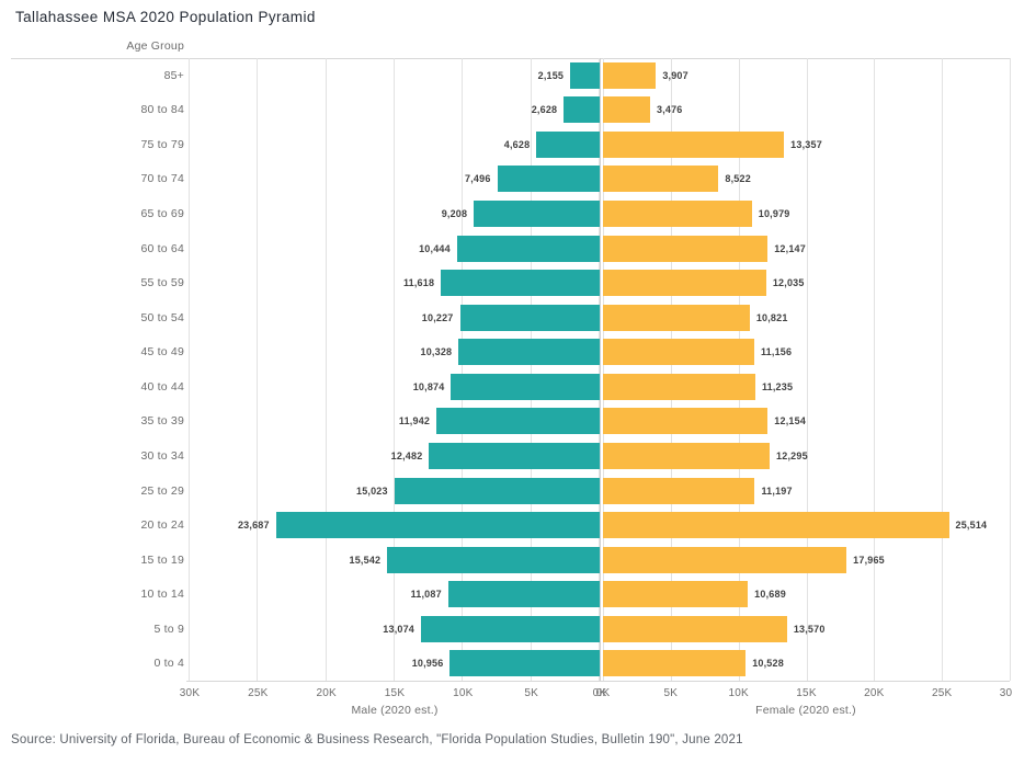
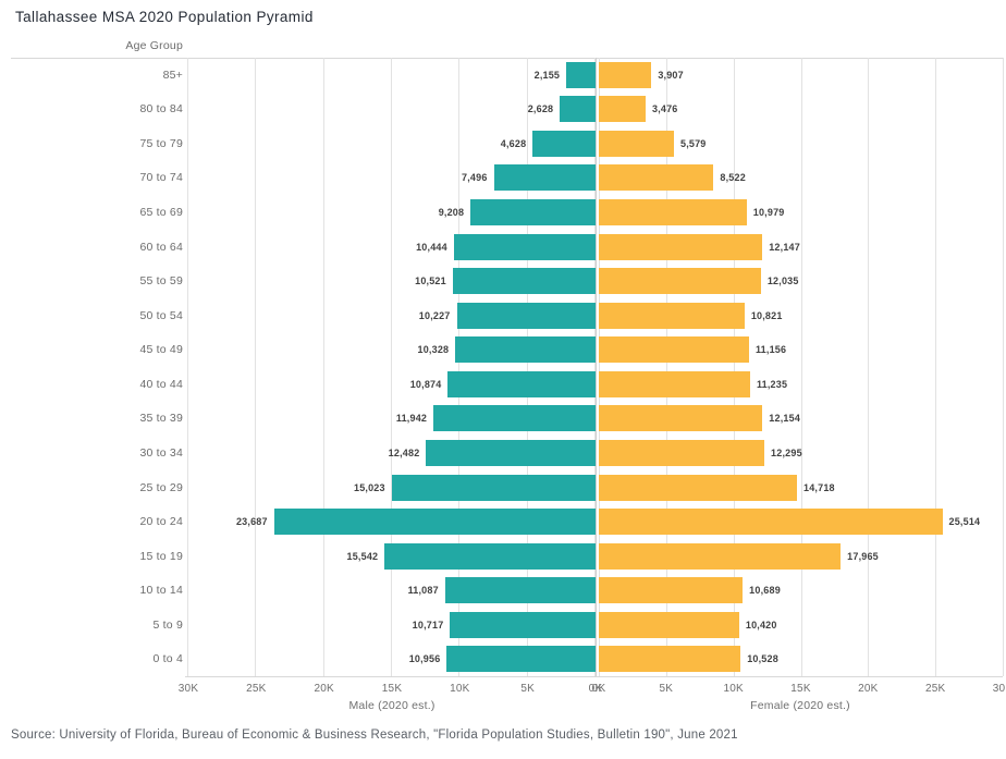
Female (2020 est.)/75 to 79: 13,357 -> 5,579
Male (2020 est.)/55 to 59: 11,618 -> 10,521
Female (2020 est.)/25 to 29: 11,197 -> 14,718
Male (2020 est.)/5 to 9: 13,074 -> 10,717
Female (2020 est.)/5 to 9: 13,570 -> 10,420
